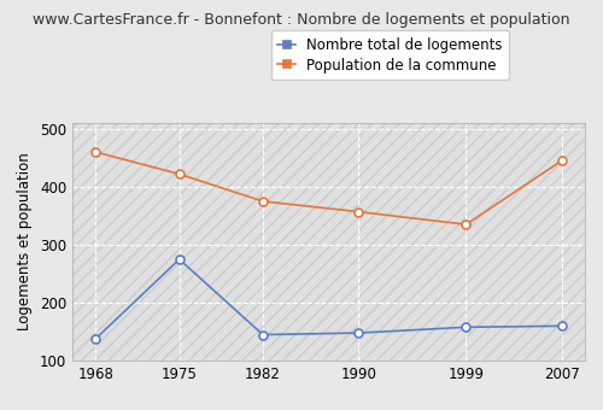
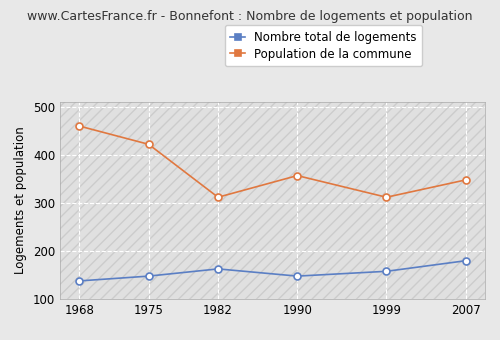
Nombre total de logements/1975: 275 -> 148
Nombre total de logements/1982: 145 -> 163
Population de la commune/1982: 375 -> 312
Population de la commune/1999: 335 -> 312
Nombre total de logements/2007: 160 -> 180
Population de la commune/2007: 445 -> 348
